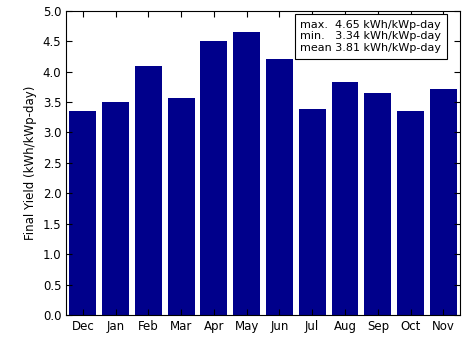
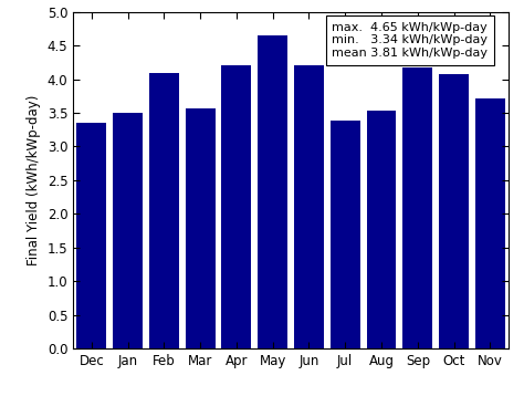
Apr: 4.51 -> 4.20
Aug: 3.83 -> 3.54
Sep: 3.65 -> 4.18
Oct: 3.36 -> 4.08
